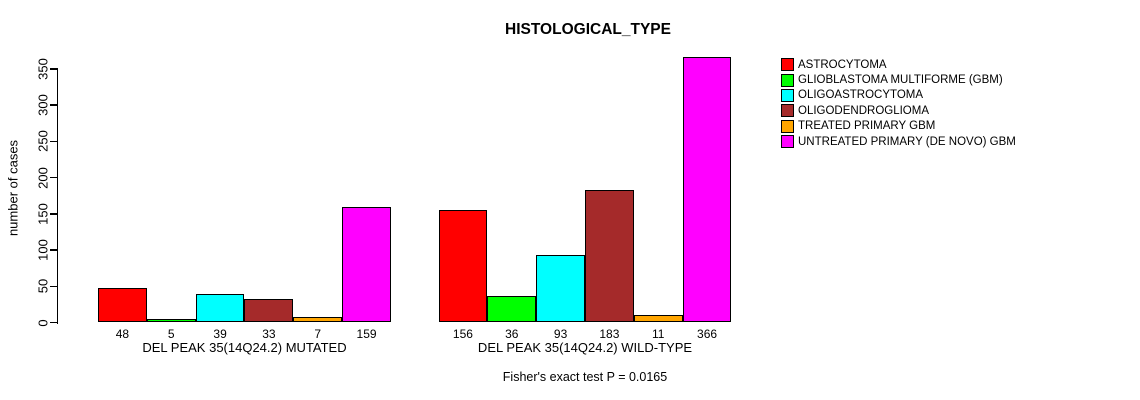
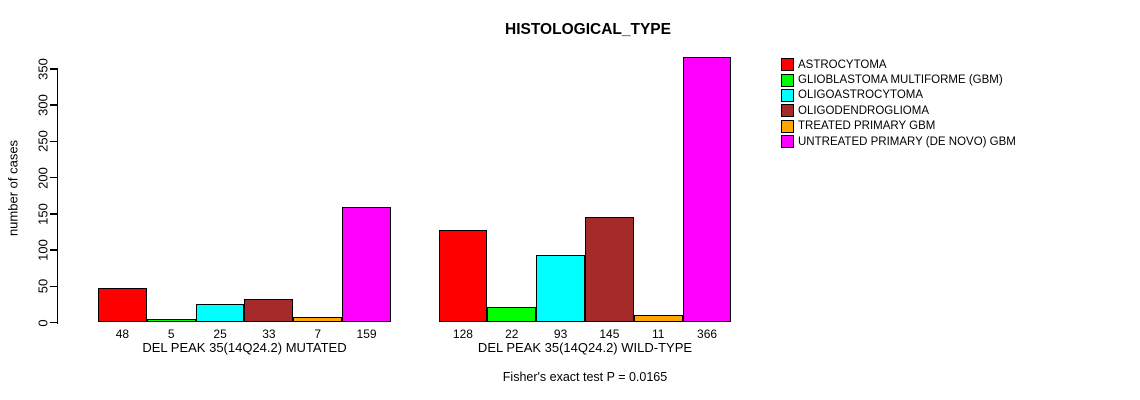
OLIGOASTROCYTOMA/DEL PEAK 35(14Q24.2) MUTATED: 39 -> 25
ASTROCYTOMA/DEL PEAK 35(14Q24.2) WILD-TYPE: 156 -> 128
GLIOBLASTOMA MULTIFORME (GBM)/DEL PEAK 35(14Q24.2) WILD-TYPE: 36 -> 22
OLIGODENDROGLIOMA/DEL PEAK 35(14Q24.2) WILD-TYPE: 183 -> 145
